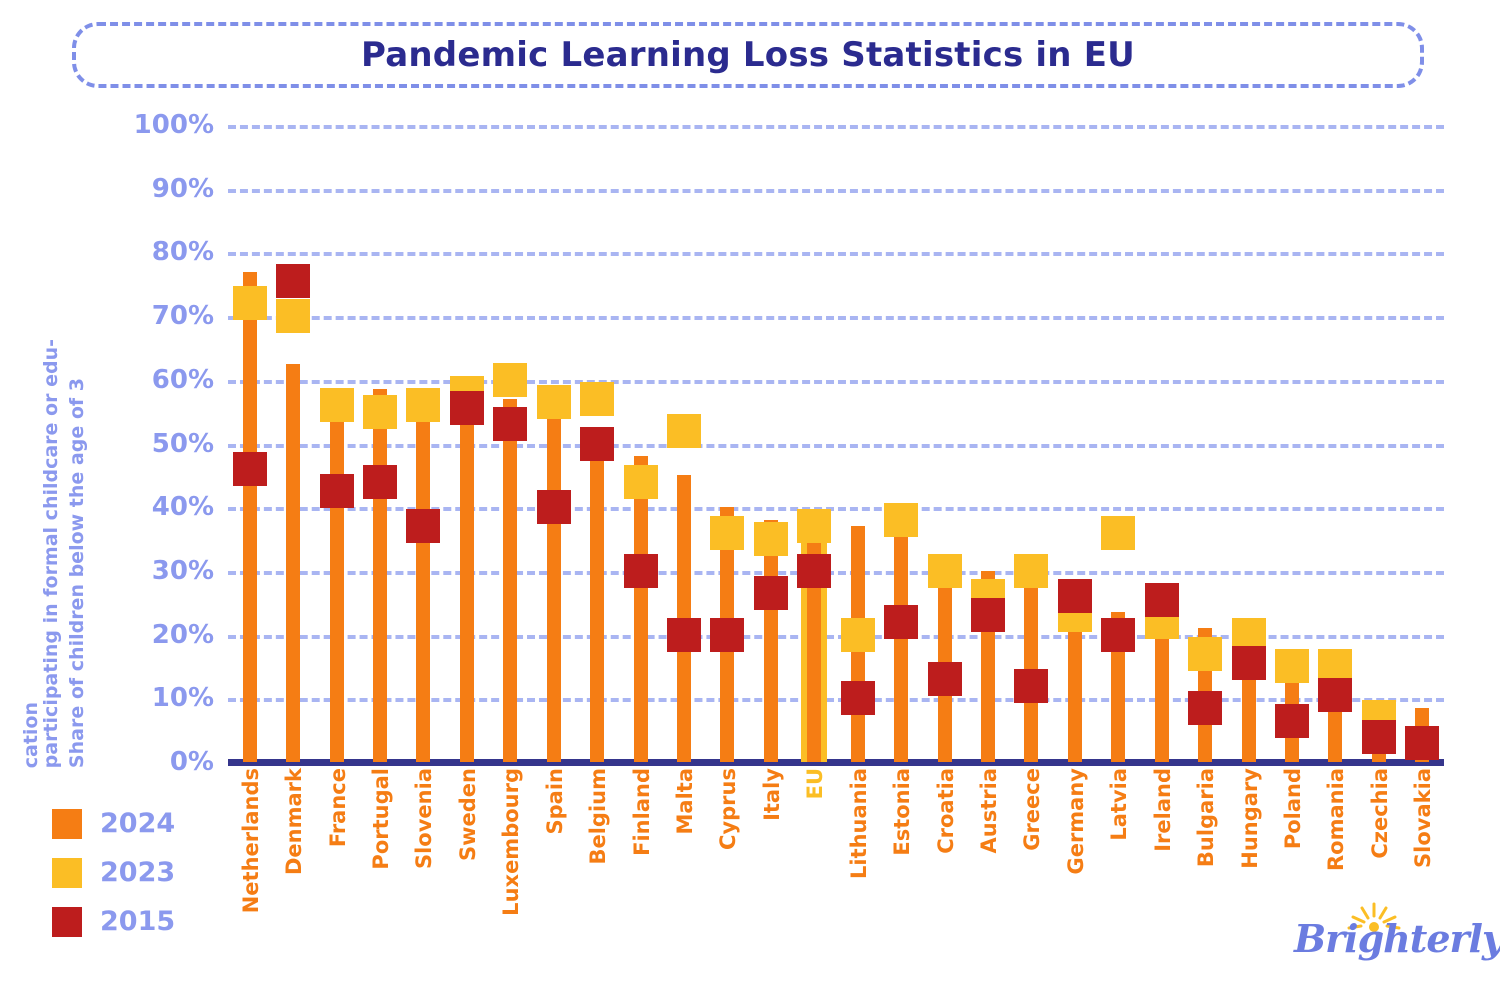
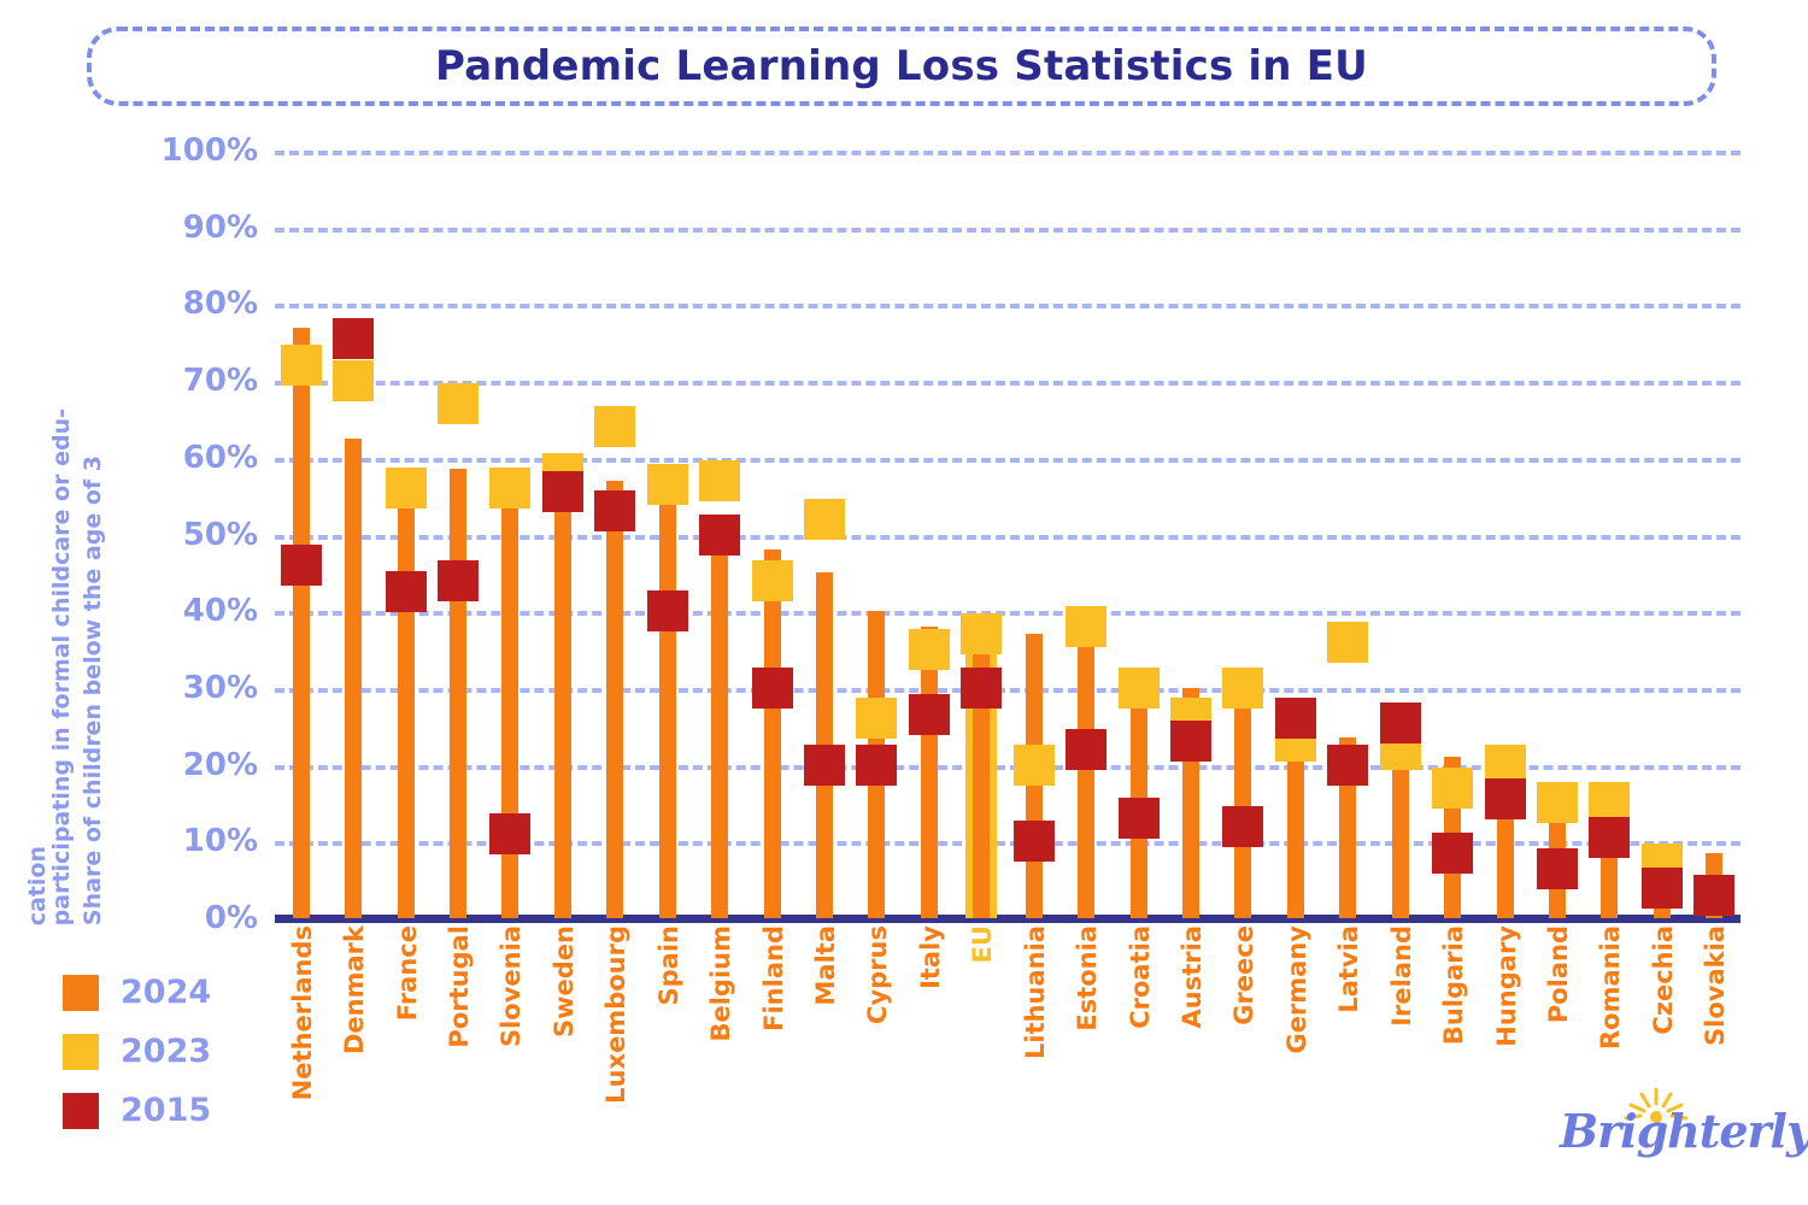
2023/Portugal: 55% -> 67%
2015/Slovenia: 37% -> 11%
2023/Luxembourg: 60% -> 64%
2023/Cyprus: 36% -> 26%
